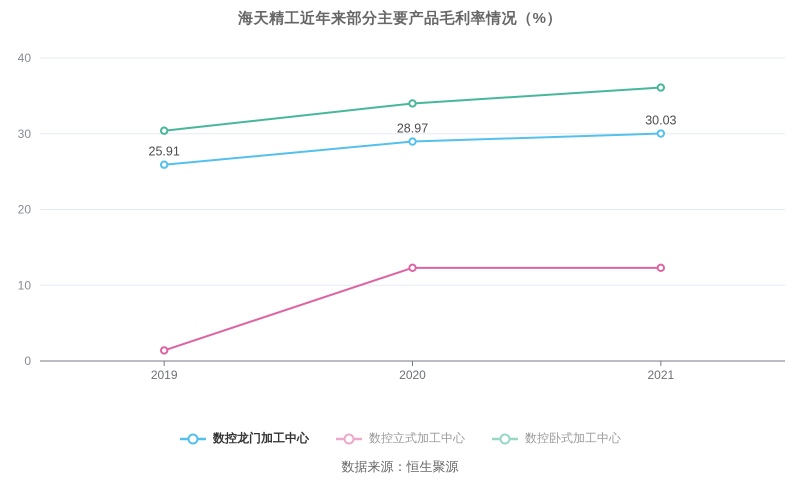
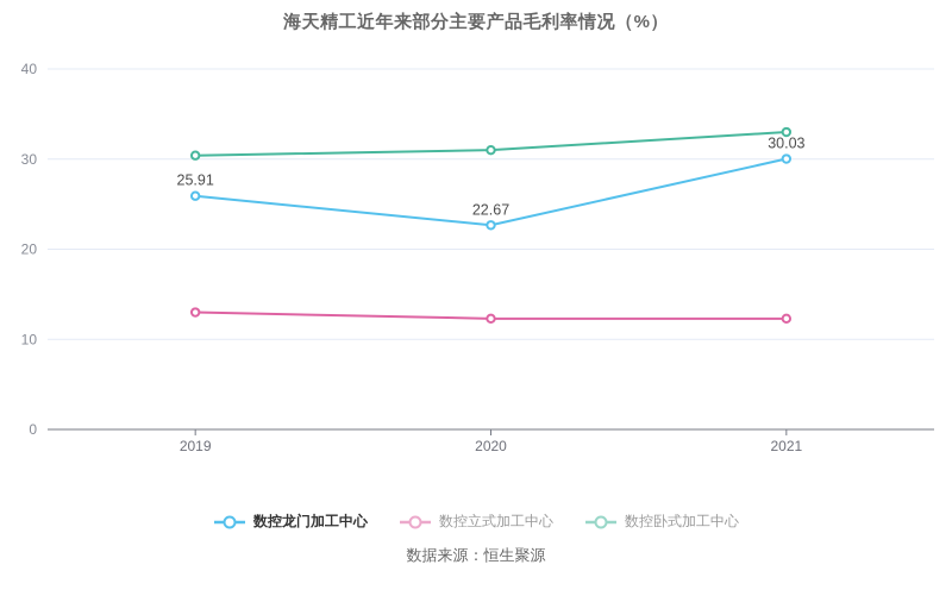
数控立式加工中心/2019: 1 -> 13
数控龙门加工中心/2020: 28.97 -> 22.67
数控卧式加工中心/2020: 34 -> 31
数控卧式加工中心/2021: 36 -> 33
